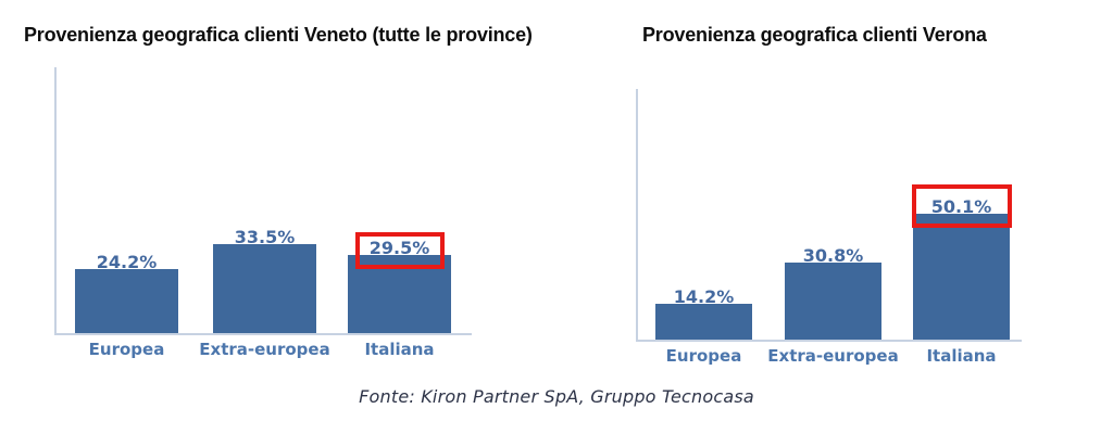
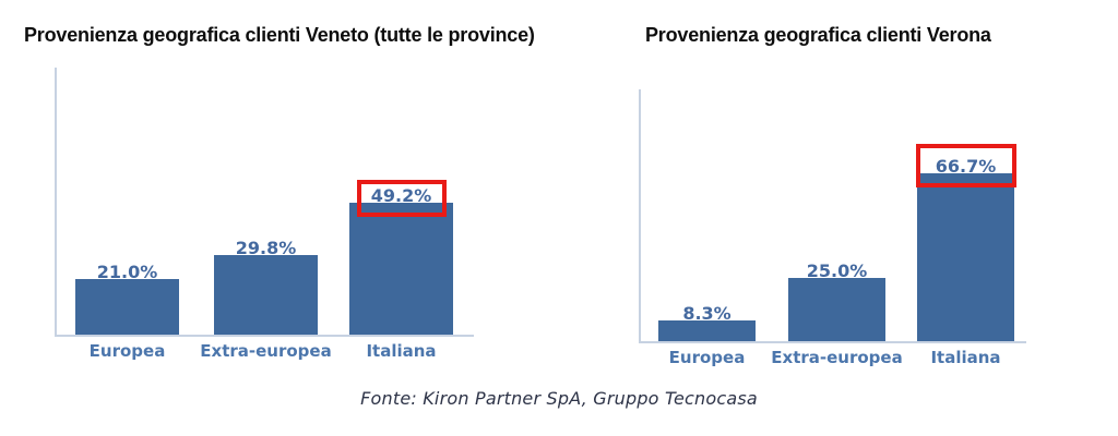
Provenienza geografica clienti Veneto (tutte le province)/Europea: 24.2% -> 21.0%
Provenienza geografica clienti Veneto (tutte le province)/Extra-europea: 33.5% -> 29.8%
Provenienza geografica clienti Veneto (tutte le province)/Italiana: 29.5% -> 49.2%
Provenienza geografica clienti Verona/Europea: 14.2% -> 8.3%
Provenienza geografica clienti Verona/Extra-europea: 30.8% -> 25.0%
Provenienza geografica clienti Verona/Italiana: 50.1% -> 66.7%
